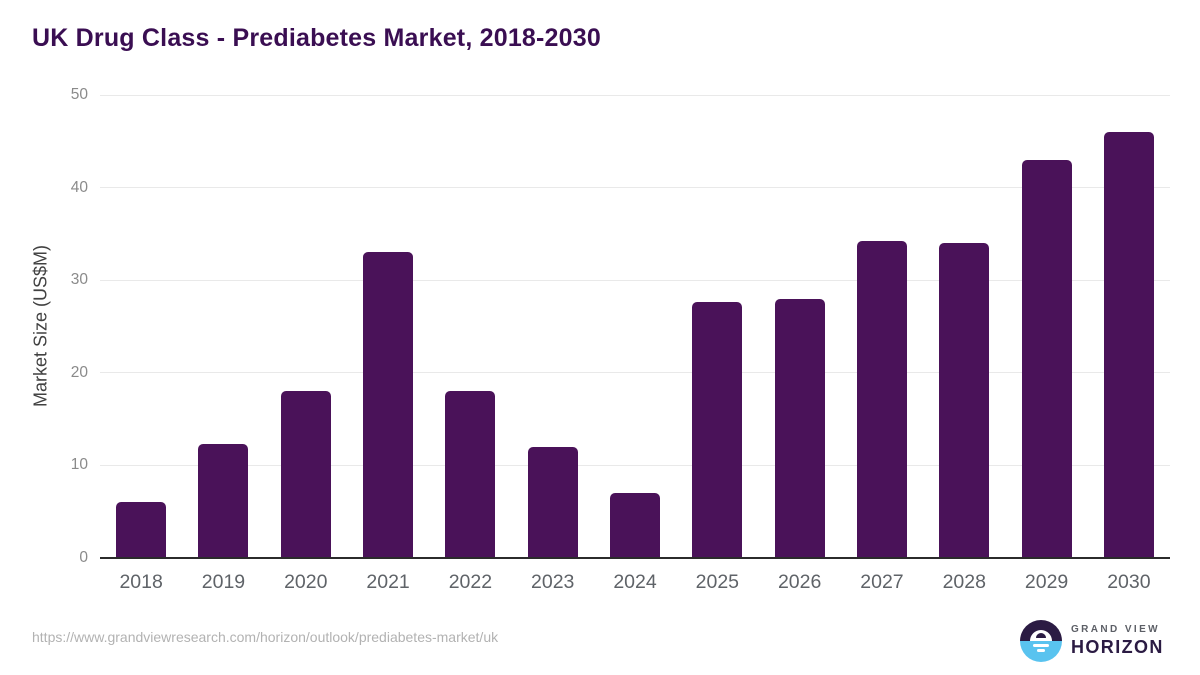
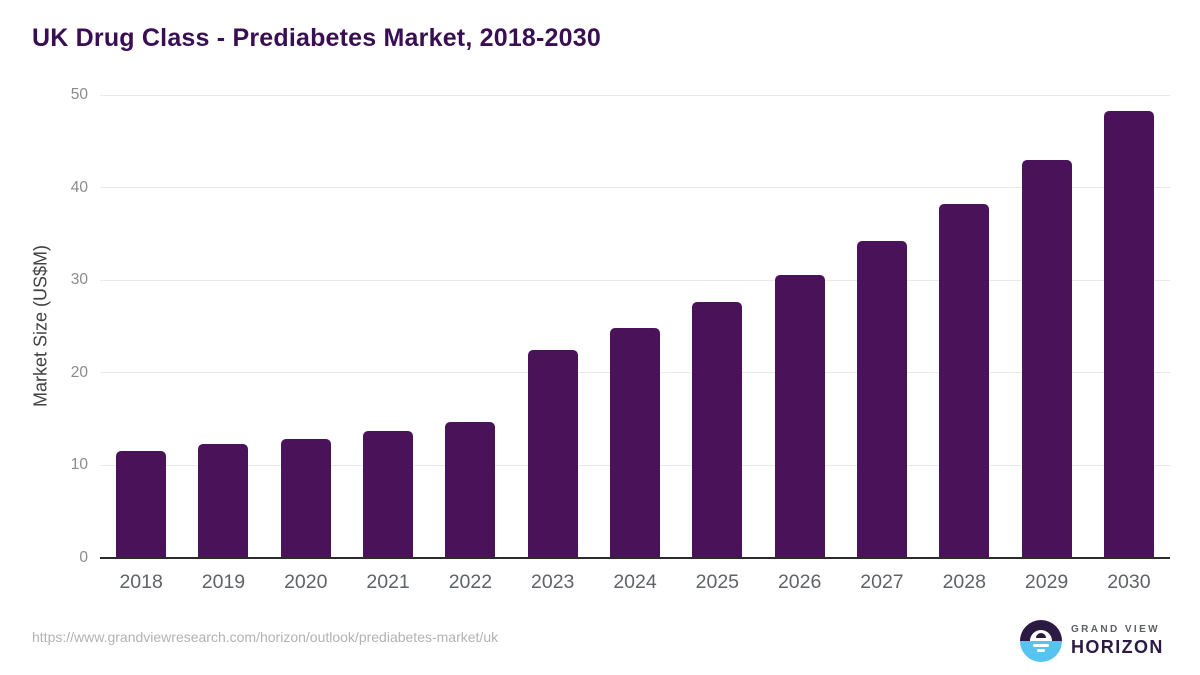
2018: 6 -> 12
2020: 18 -> 13
2021: 33 -> 14
2022: 18 -> 15
2023: 12 -> 22
2024: 7 -> 25
2026: 28 -> 31
2028: 34 -> 38
2030: 46 -> 48
